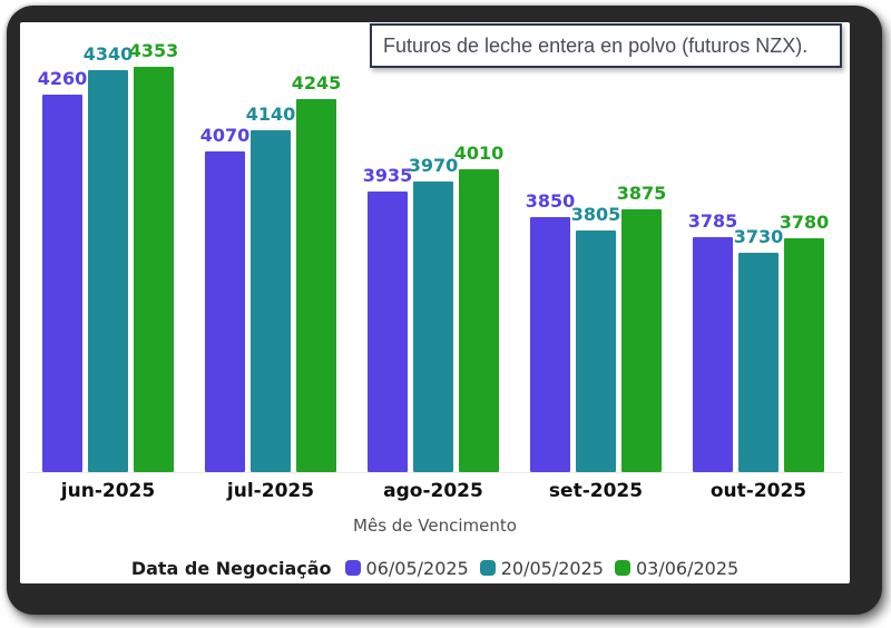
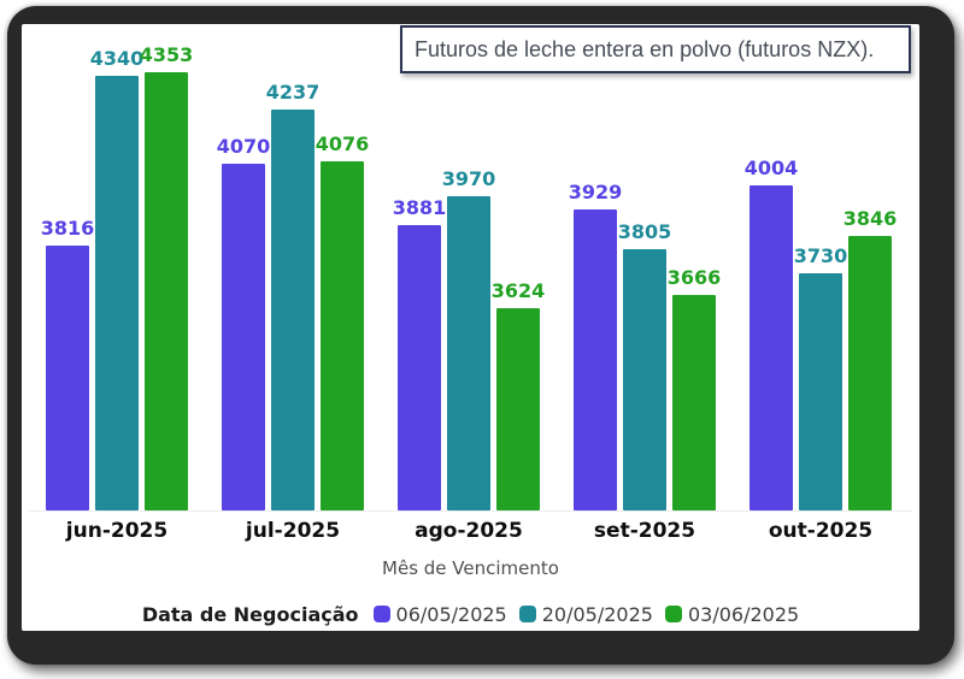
06/05/2025/jun-2025: 4260 -> 3816
20/05/2025/jul-2025: 4140 -> 4237
03/06/2025/jul-2025: 4245 -> 4076
06/05/2025/ago-2025: 3935 -> 3881
03/06/2025/ago-2025: 4010 -> 3624
06/05/2025/set-2025: 3850 -> 3929
03/06/2025/set-2025: 3875 -> 3666
06/05/2025/out-2025: 3785 -> 4004
03/06/2025/out-2025: 3780 -> 3846
